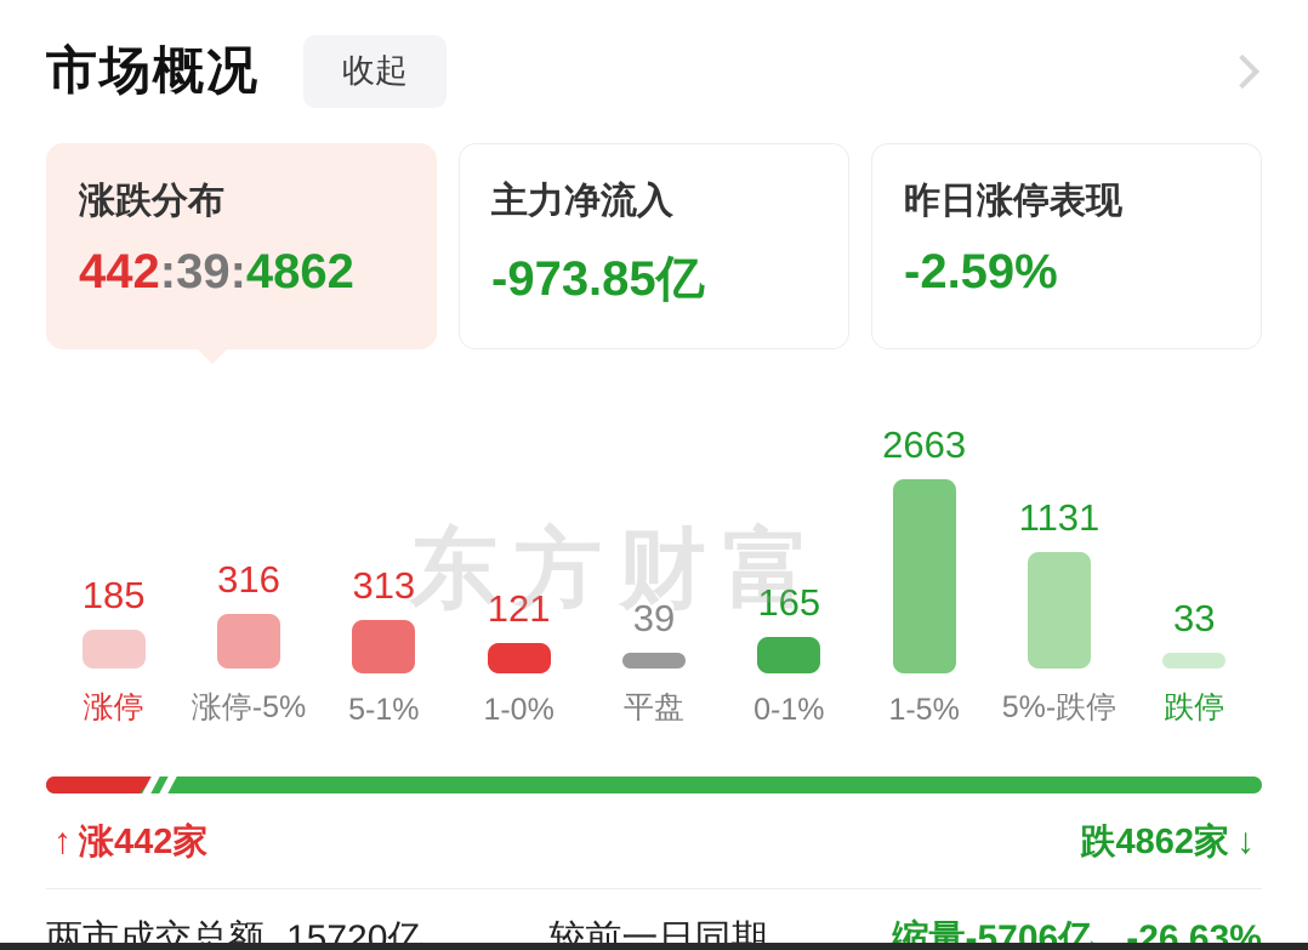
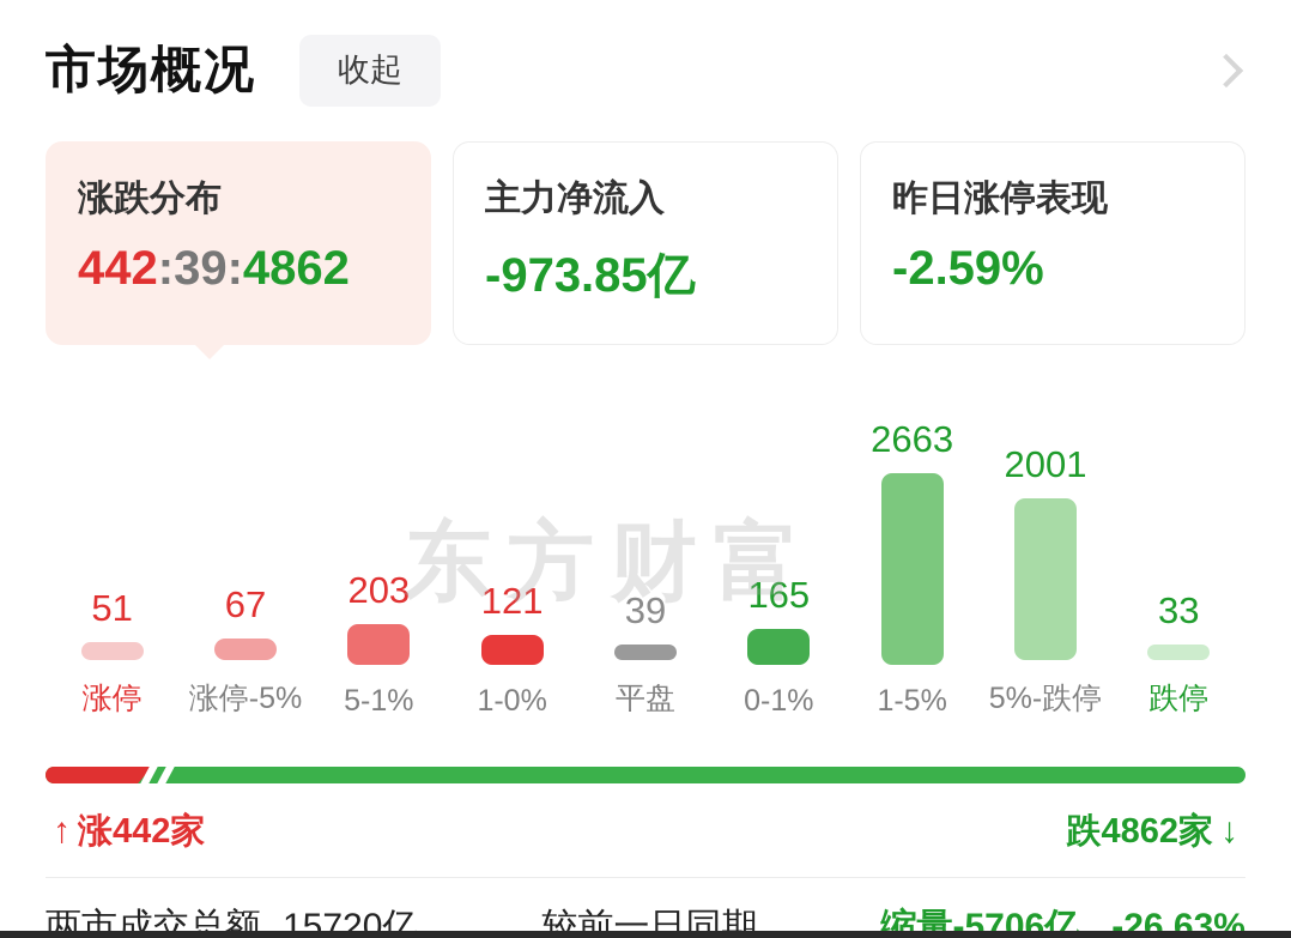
涨停: 185 -> 51
涨停-5%: 316 -> 67
5-1%: 313 -> 203
5%-跌停: 1131 -> 2001
